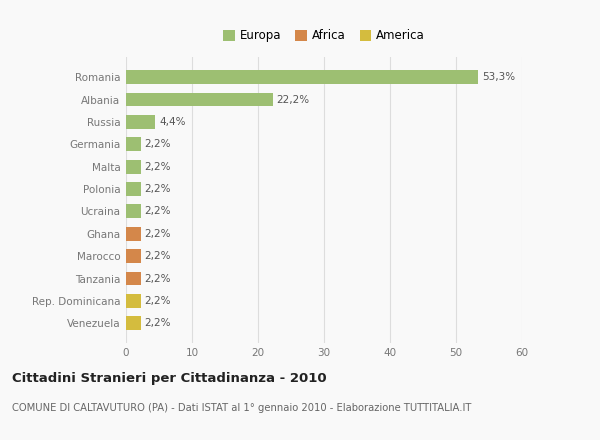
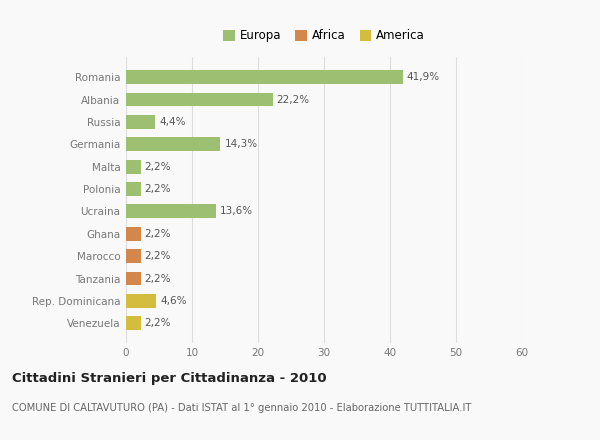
Romania: 53,3% -> 41,9%
Germania: 2,2% -> 14,3%
Ucraina: 2,2% -> 13,6%
Rep. Dominicana: 2,2% -> 4,6%
